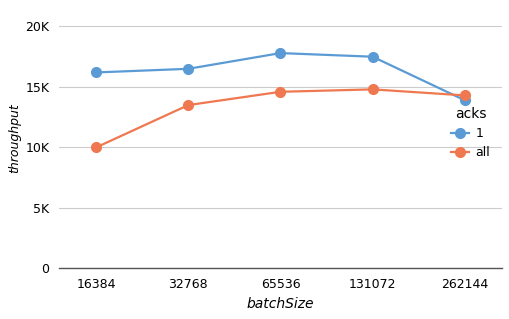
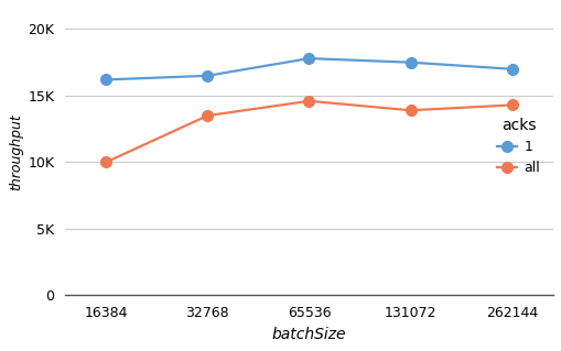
all/131072: 14.8K -> 13.9K
1/262144: 13.9K -> 17.0K
